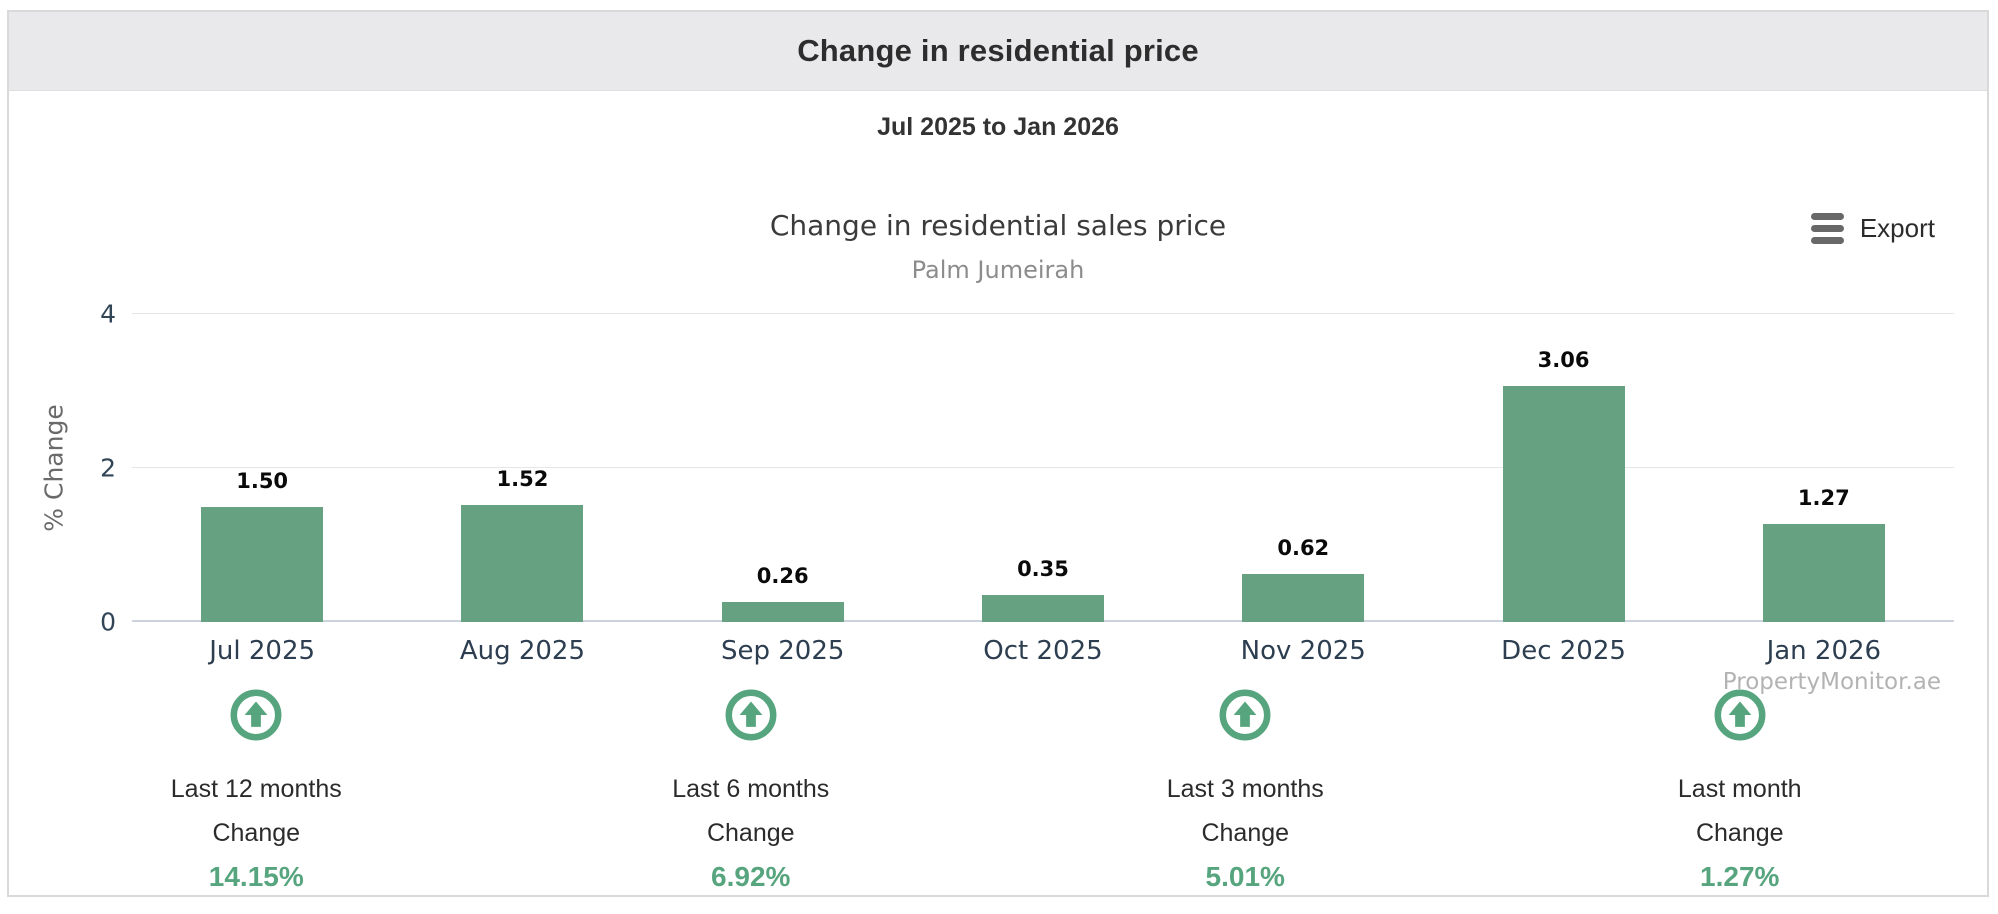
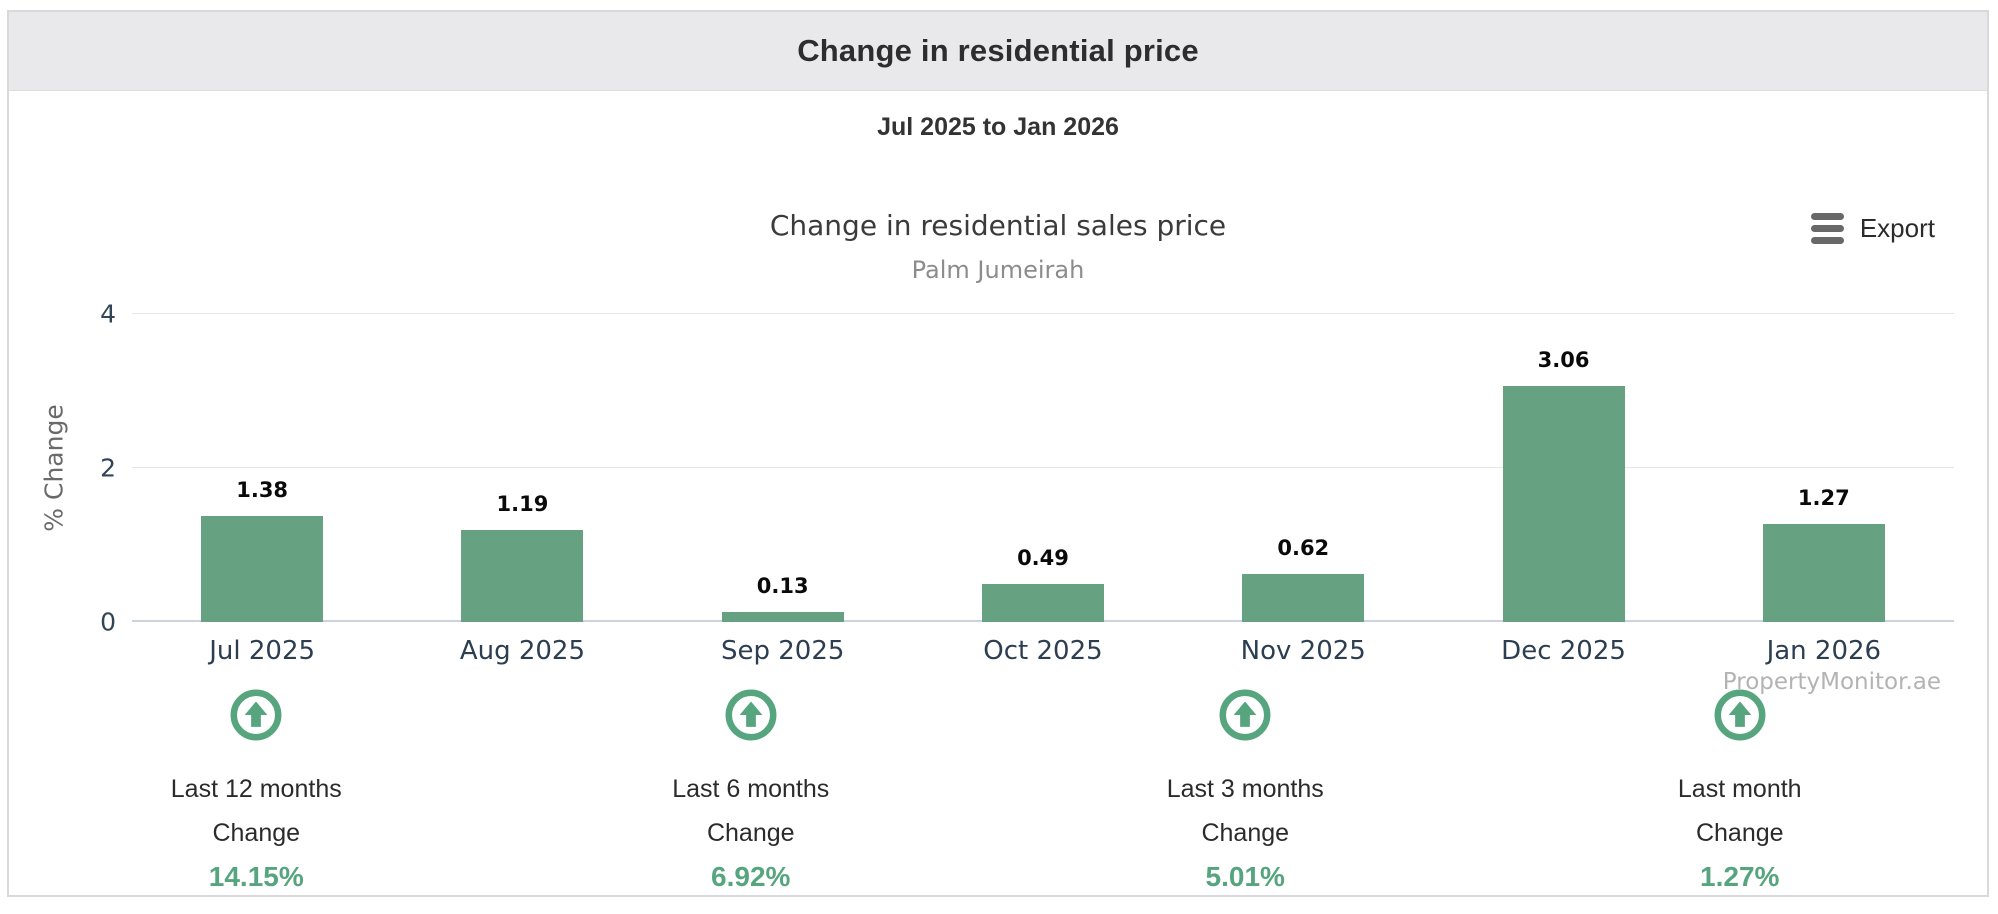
Jul 2025: 1.50 -> 1.38
Aug 2025: 1.52 -> 1.19
Sep 2025: 0.26 -> 0.13
Oct 2025: 0.35 -> 0.49
